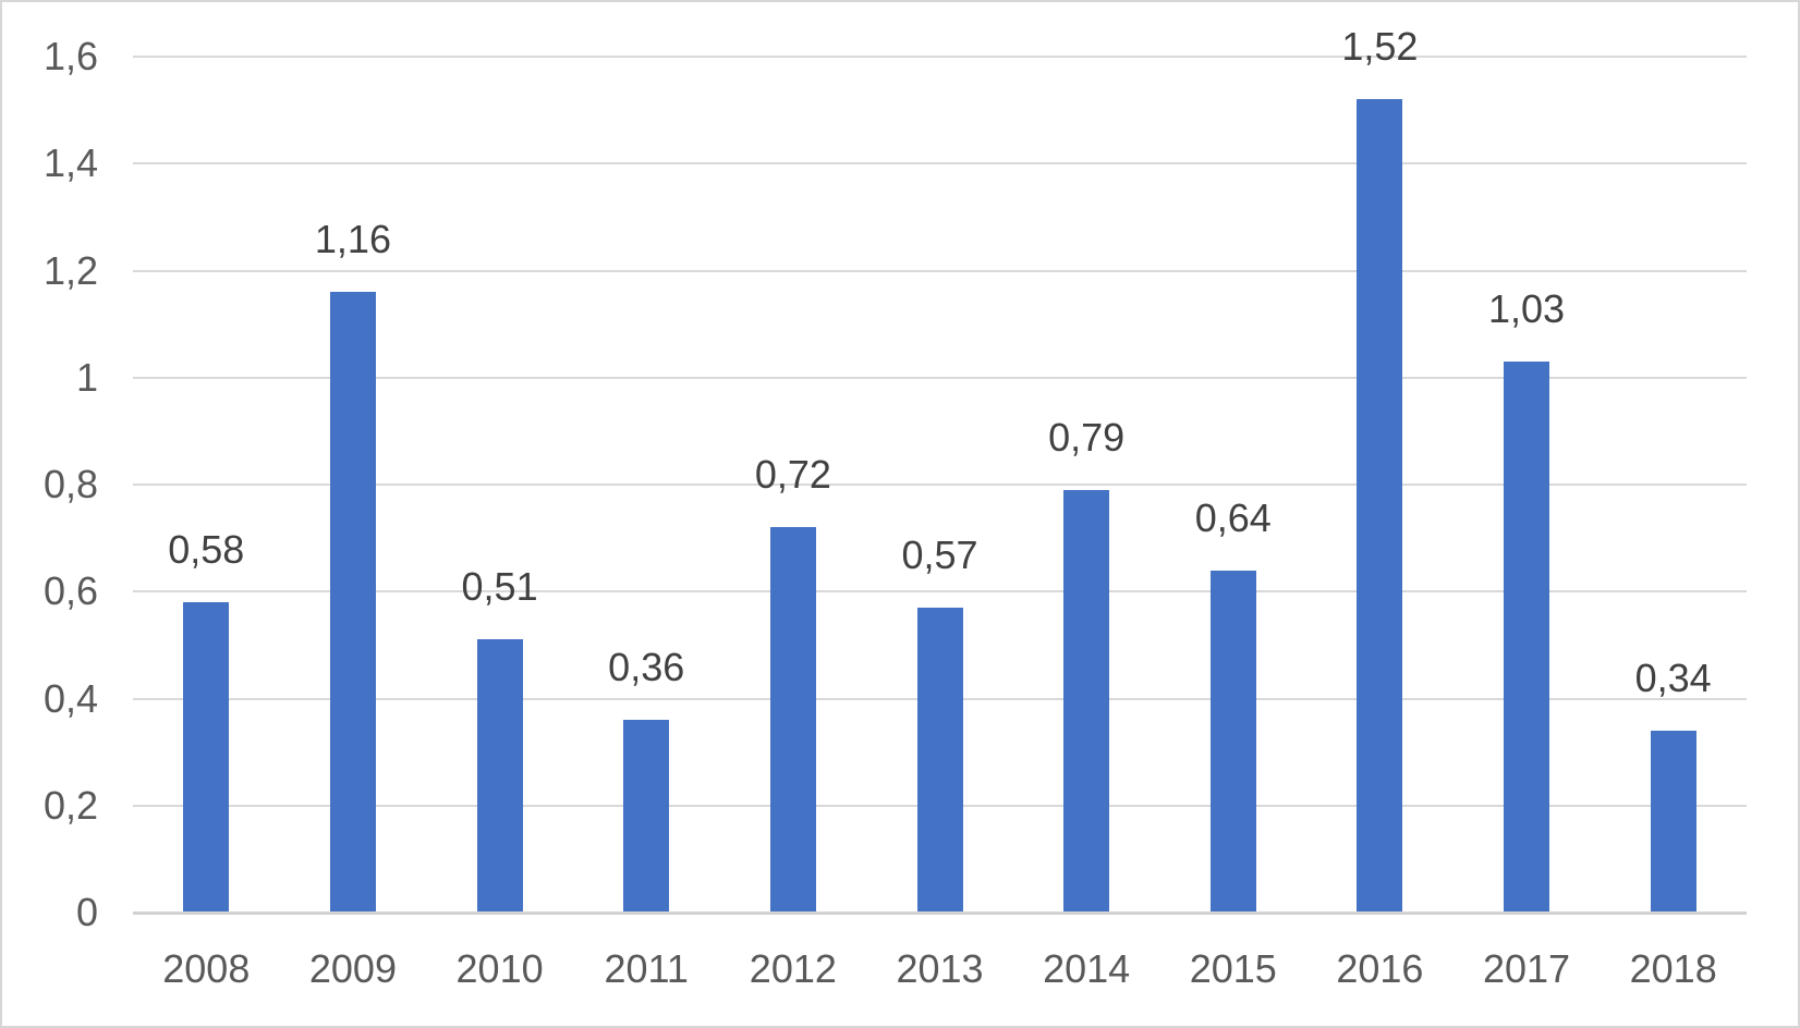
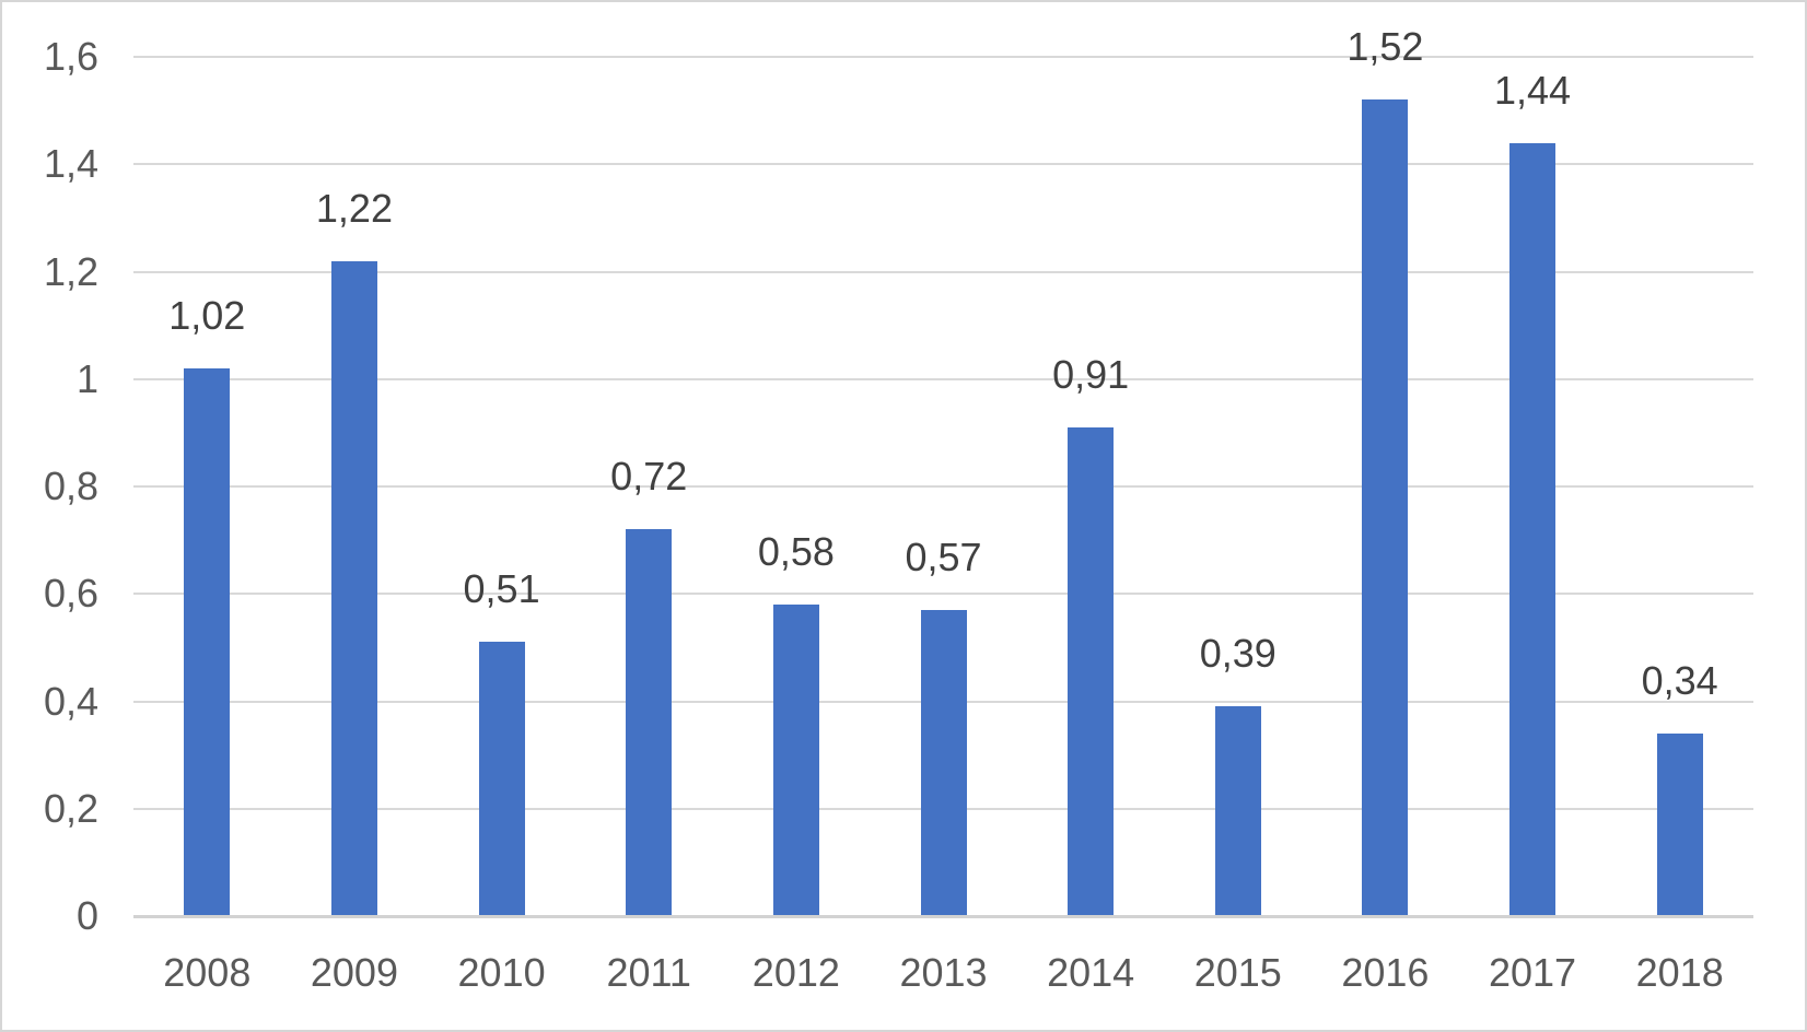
2008: 0,58 -> 1,02
2009: 1,16 -> 1,22
2011: 0,36 -> 0,72
2012: 0,72 -> 0,58
2014: 0,79 -> 0,91
2015: 0,64 -> 0,39
2017: 1,03 -> 1,44
